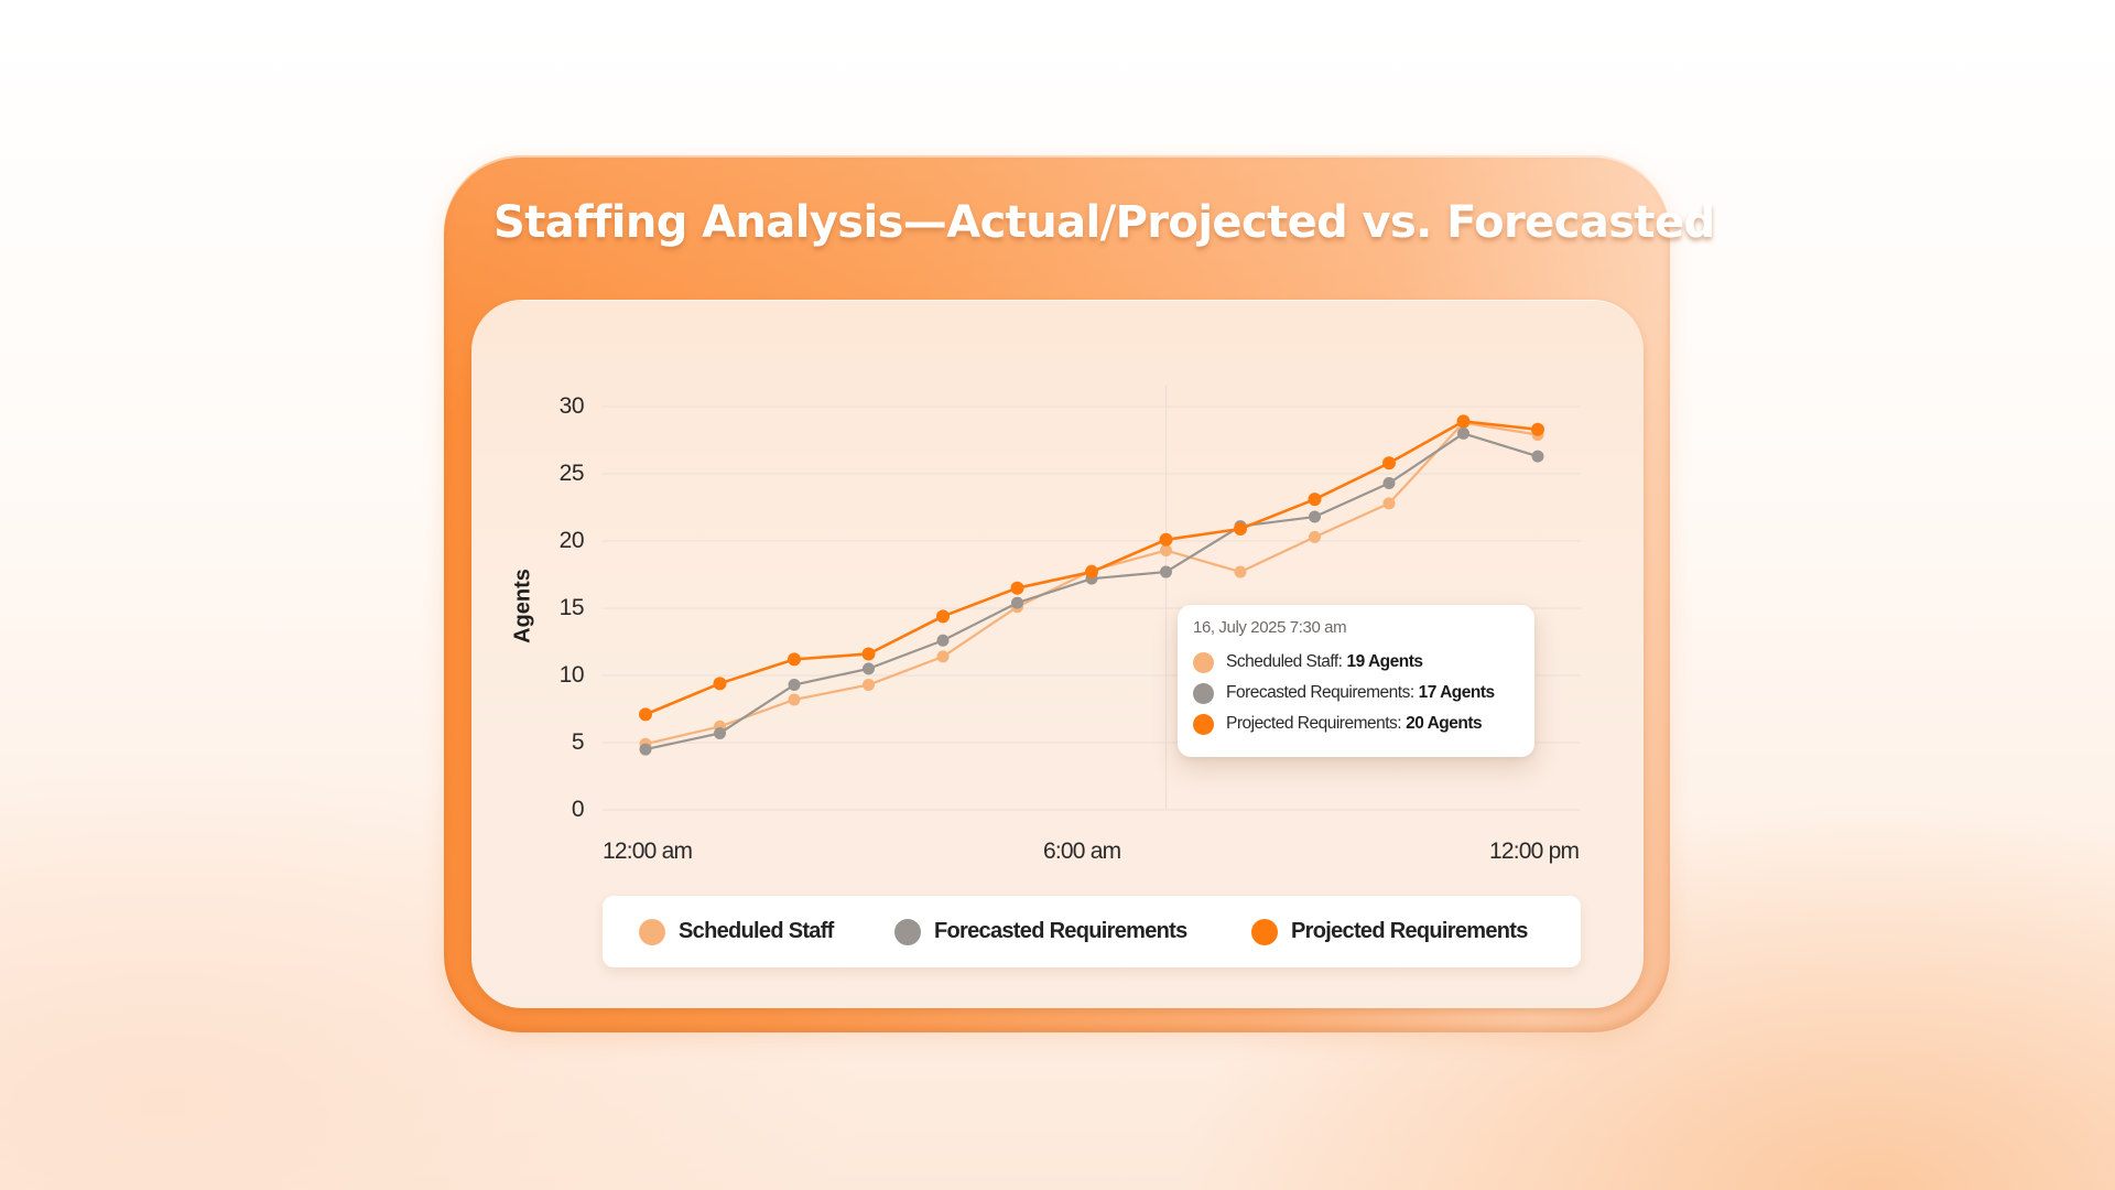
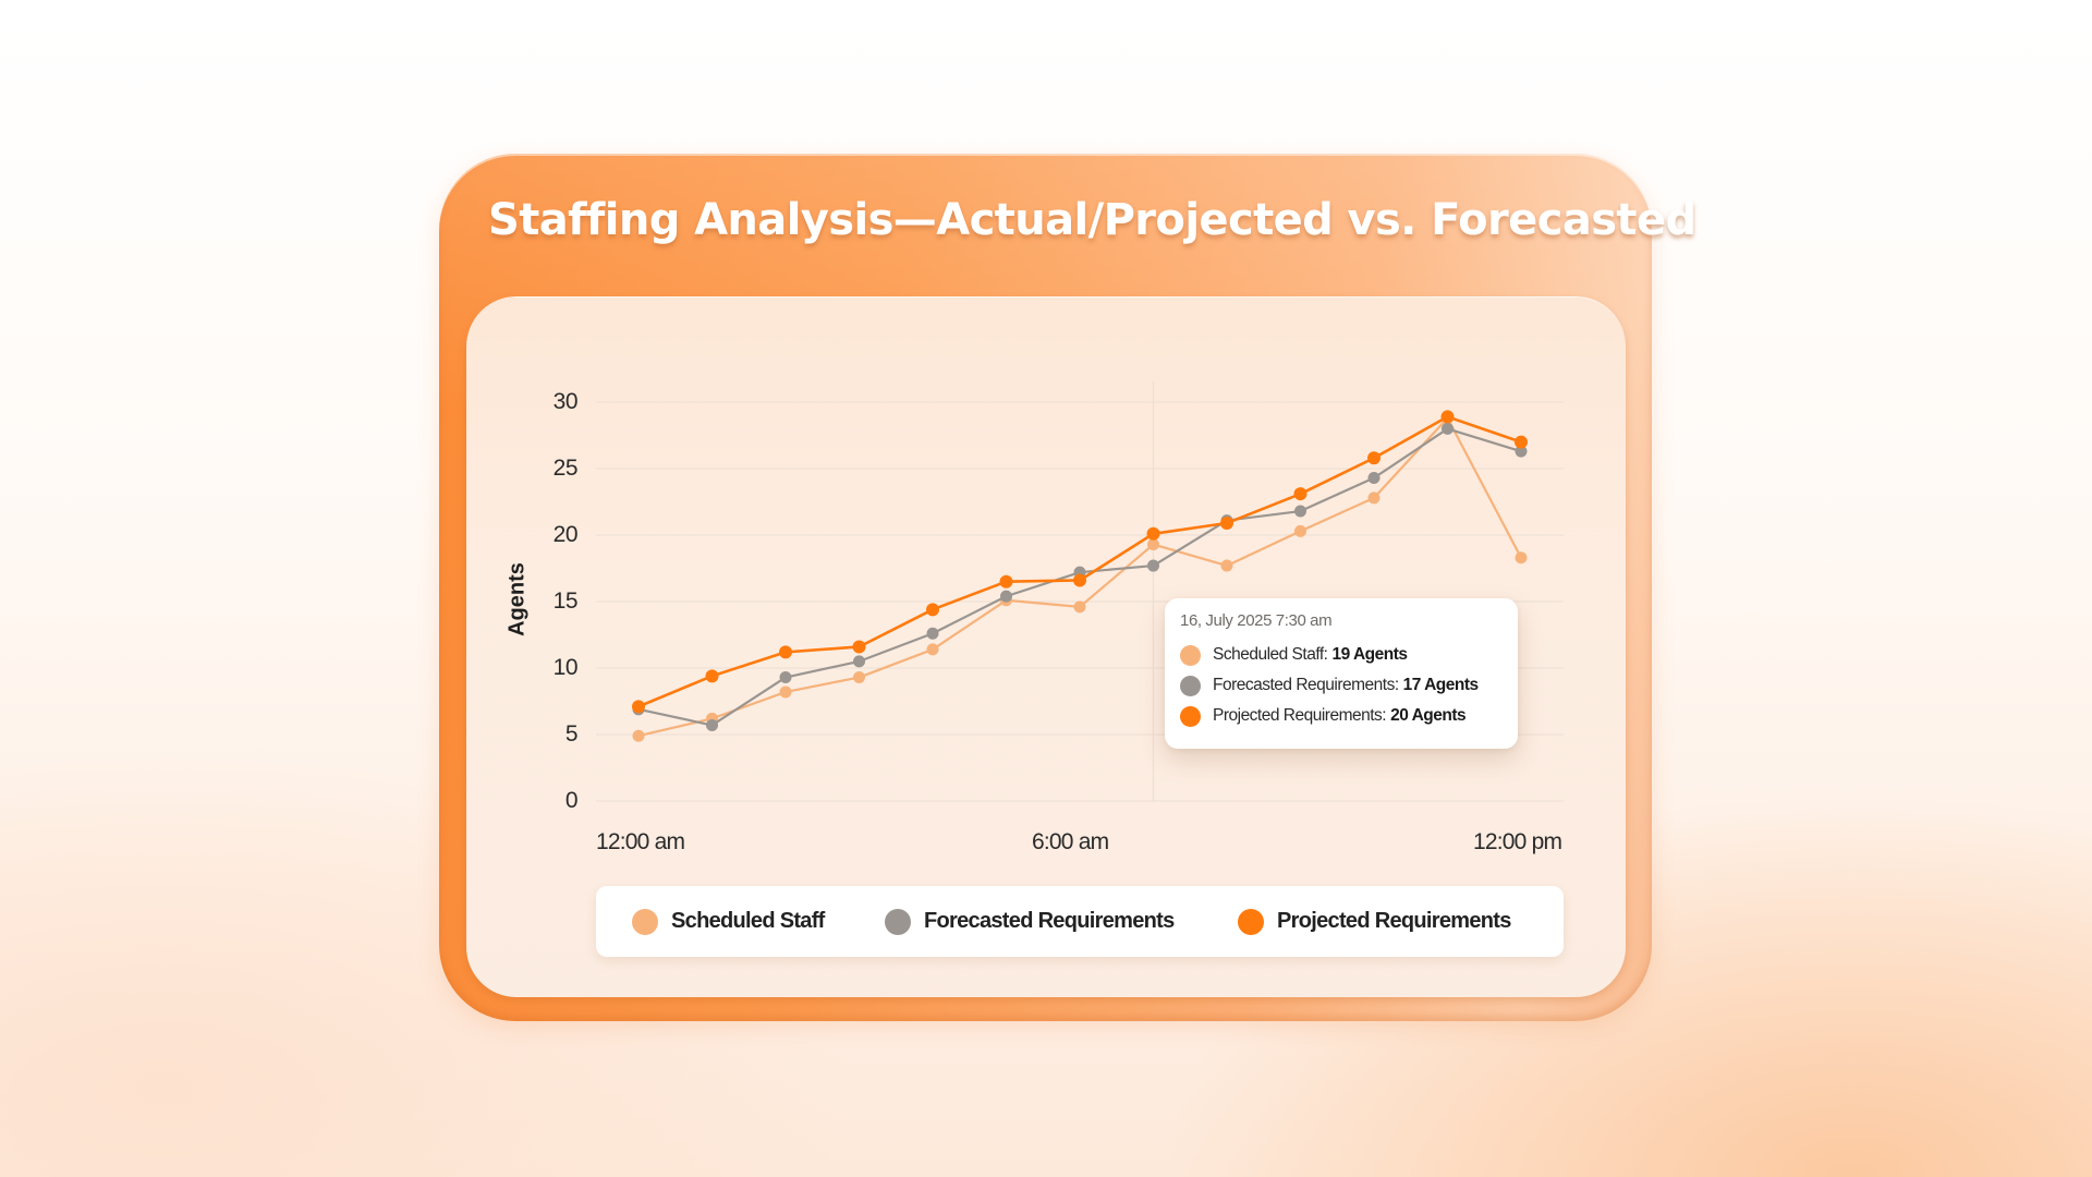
Forecasted Requirements/12:00 am: 4.5 -> 6.9
Scheduled Staff/6:00 am: 17.8 -> 14.6
Projected Requirements/6:00 am: 17.7 -> 16.6
Scheduled Staff/12:00 pm: 27.9 -> 18.3
Projected Requirements/12:00 pm: 28.3 -> 27.0
